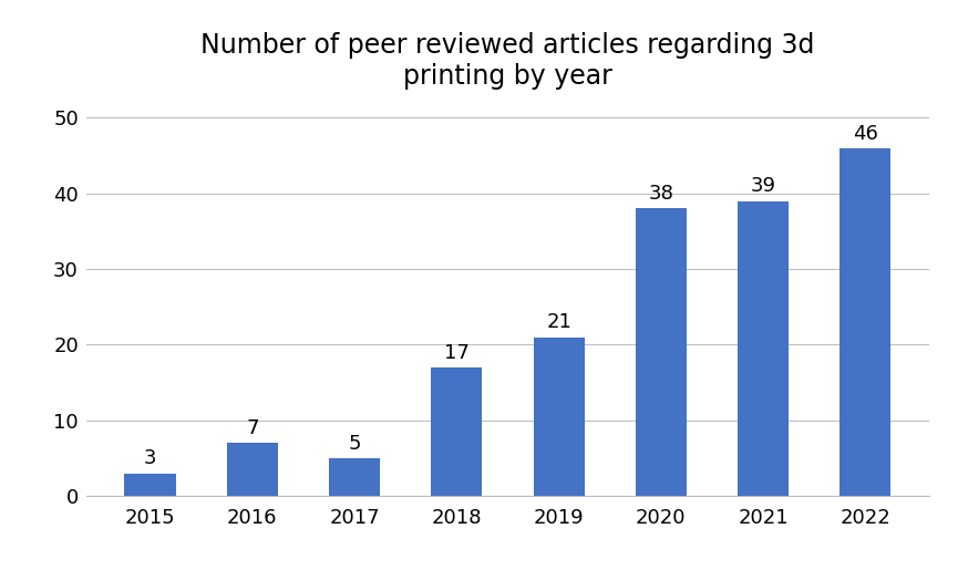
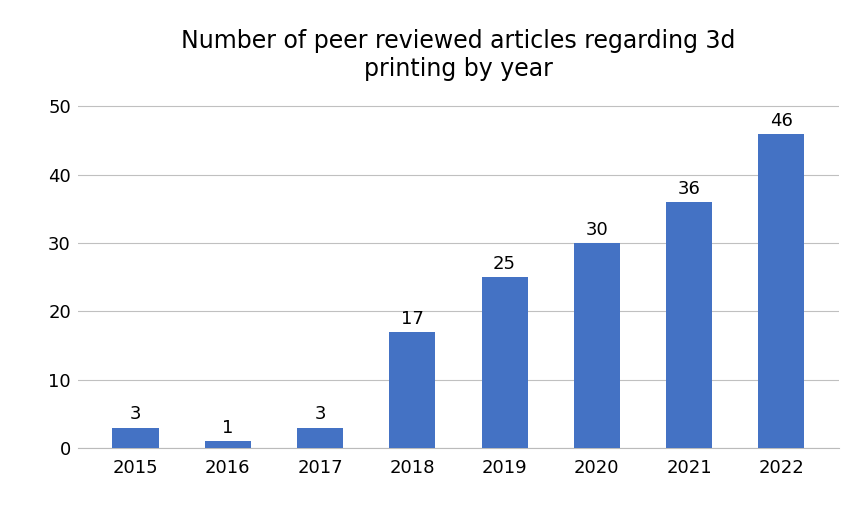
2016: 7 -> 1
2017: 5 -> 3
2019: 21 -> 25
2020: 38 -> 30
2021: 39 -> 36
